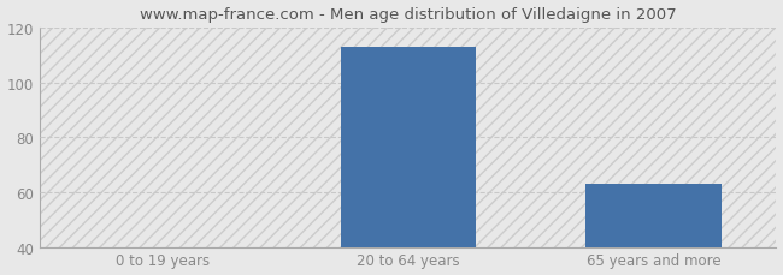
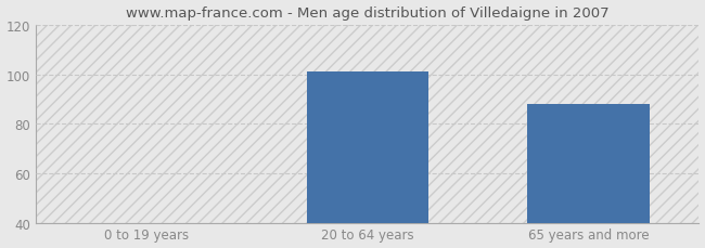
20 to 64 years: 113 -> 101
65 years and more: 63 -> 88
